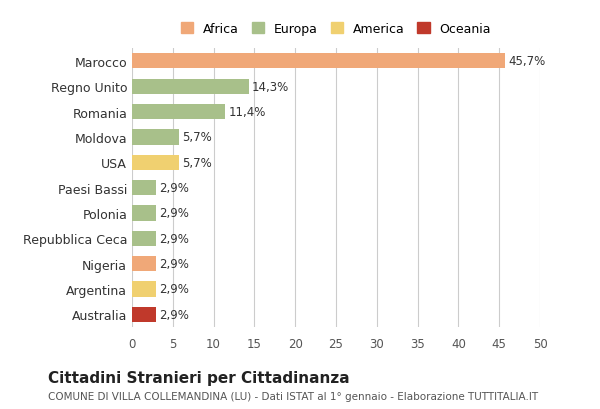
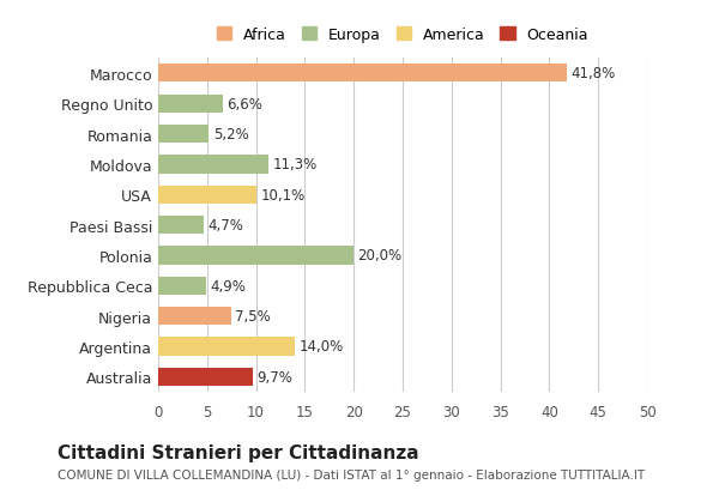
Marocco: 45,7% -> 41,8%
Regno Unito: 14,3% -> 6,6%
Romania: 11,4% -> 5,2%
Moldova: 5,7% -> 11,3%
USA: 5,7% -> 10,1%
Paesi Bassi: 2,9% -> 4,7%
Polonia: 2,9% -> 20,0%
Repubblica Ceca: 2,9% -> 4,9%
Nigeria: 2,9% -> 7,5%
Argentina: 2,9% -> 14,0%
Australia: 2,9% -> 9,7%
